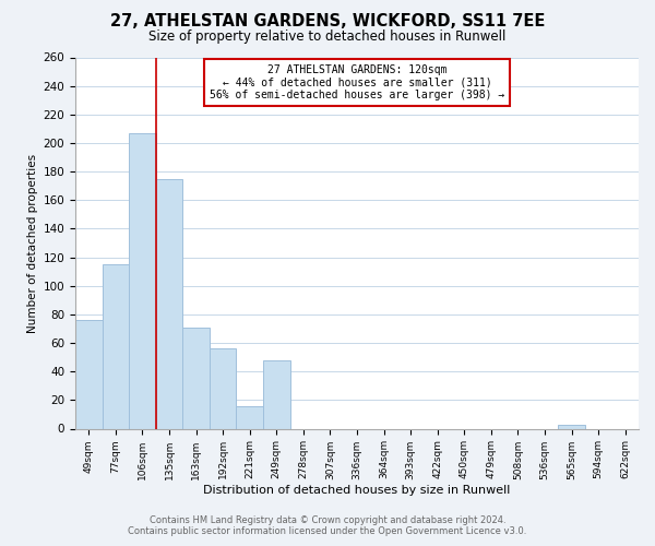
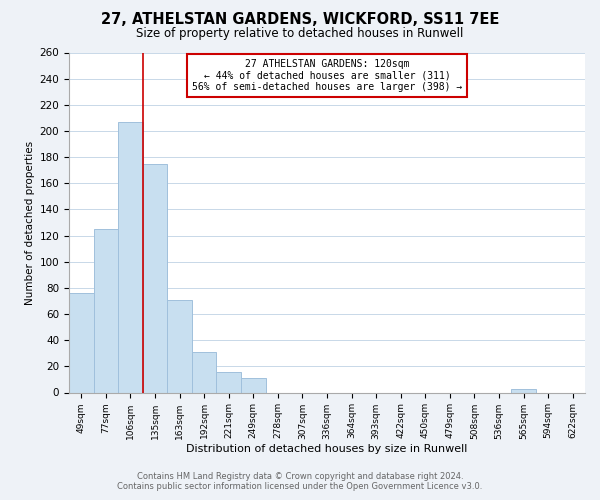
77sqm: 115 -> 125
192sqm: 56 -> 31
249sqm: 48 -> 11
